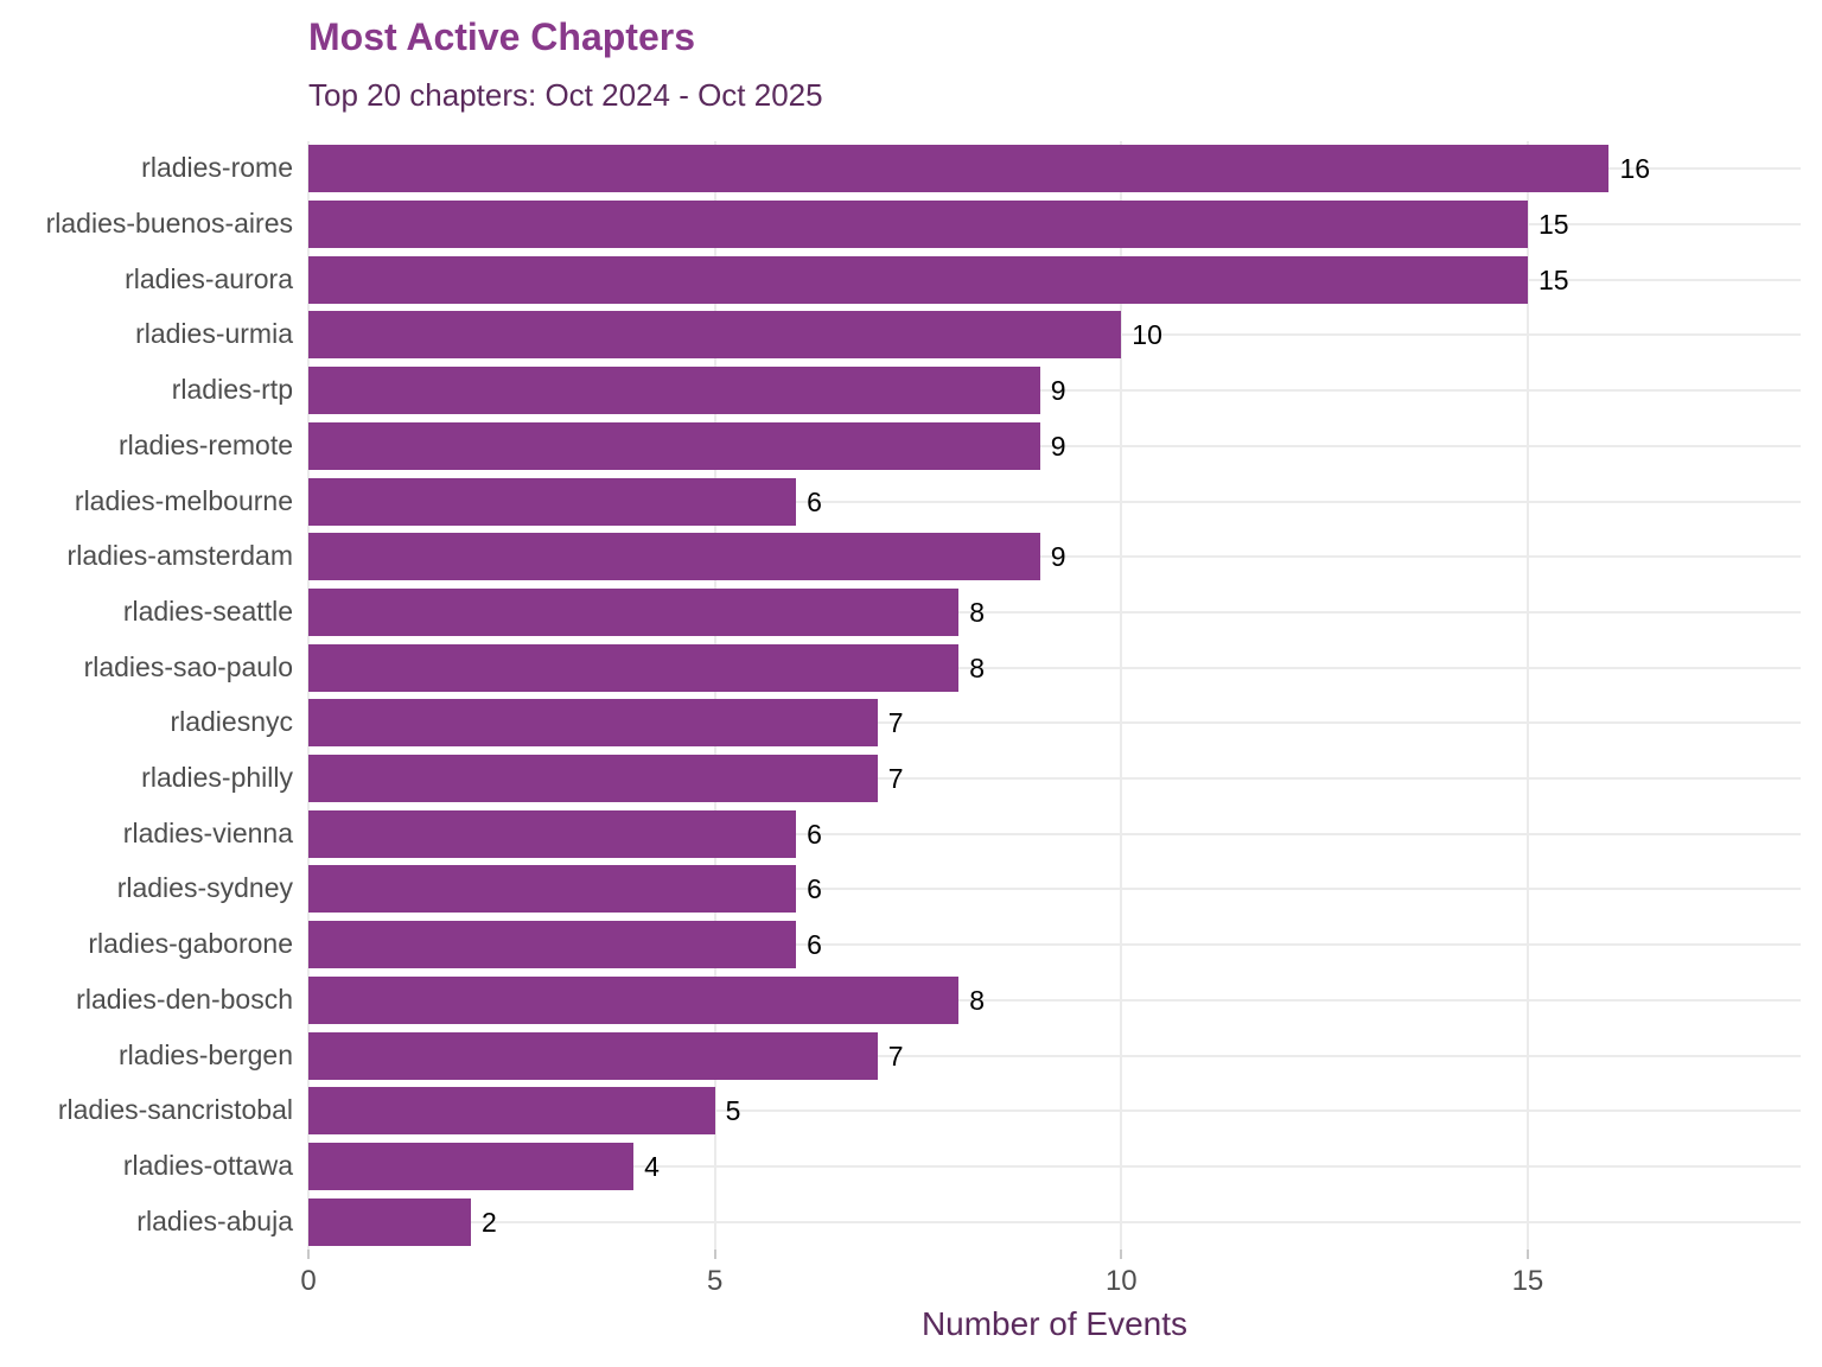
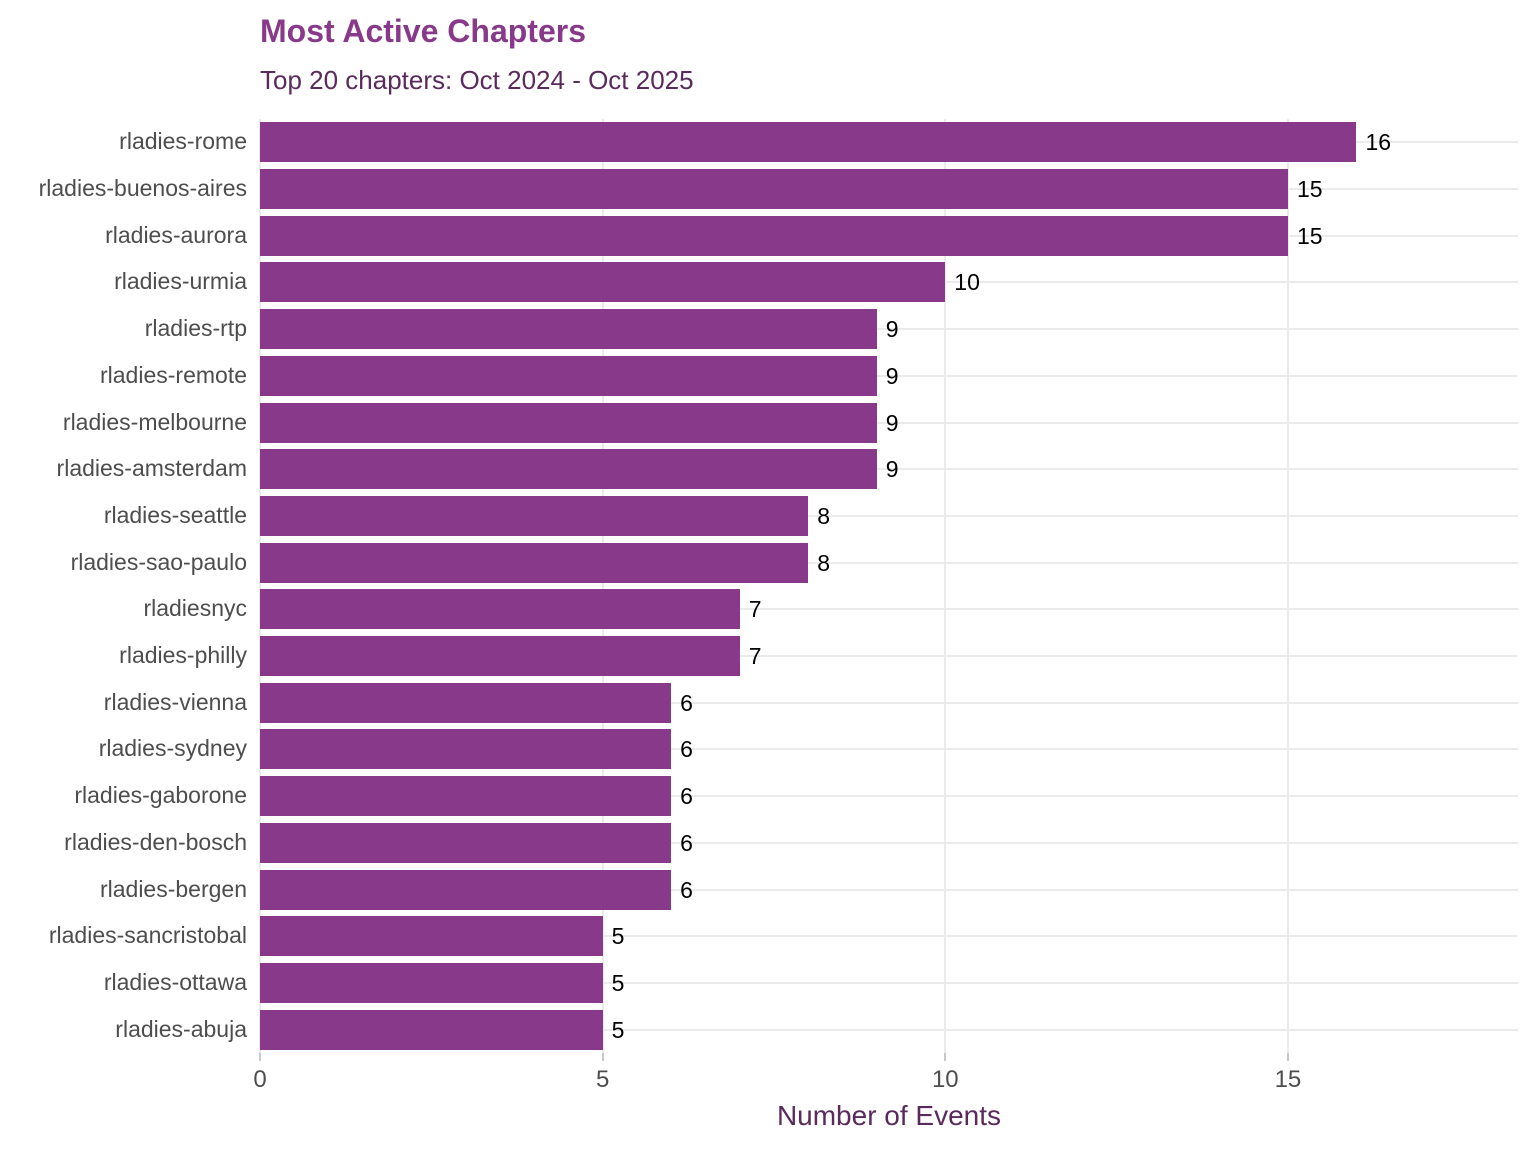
rladies-melbourne: 6 -> 9
rladies-den-bosch: 8 -> 6
rladies-bergen: 7 -> 6
rladies-ottawa: 4 -> 5
rladies-abuja: 2 -> 5
